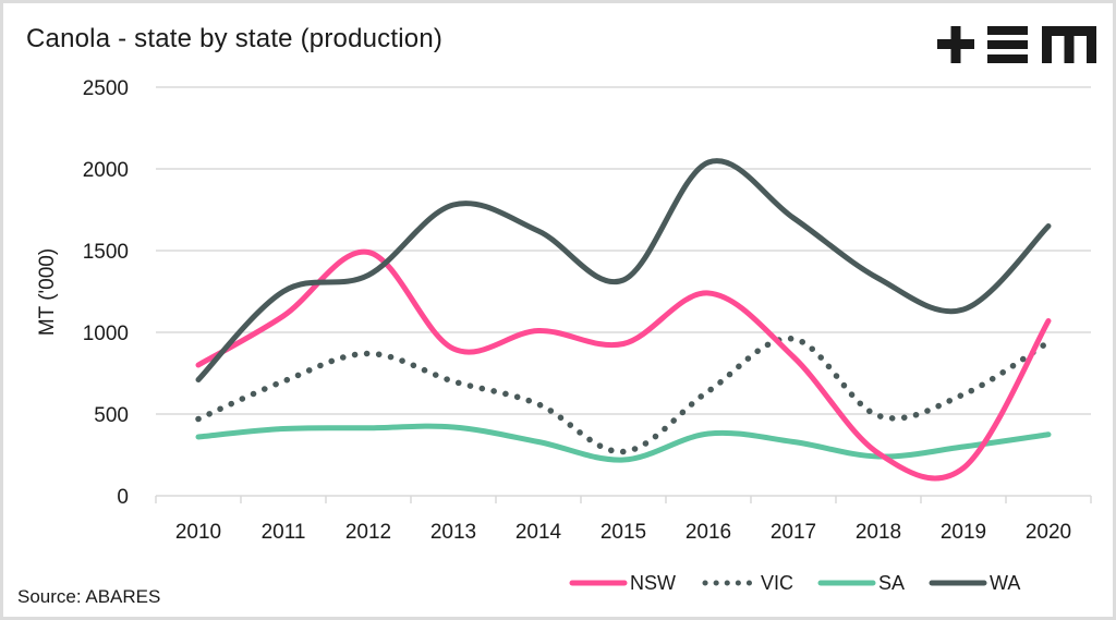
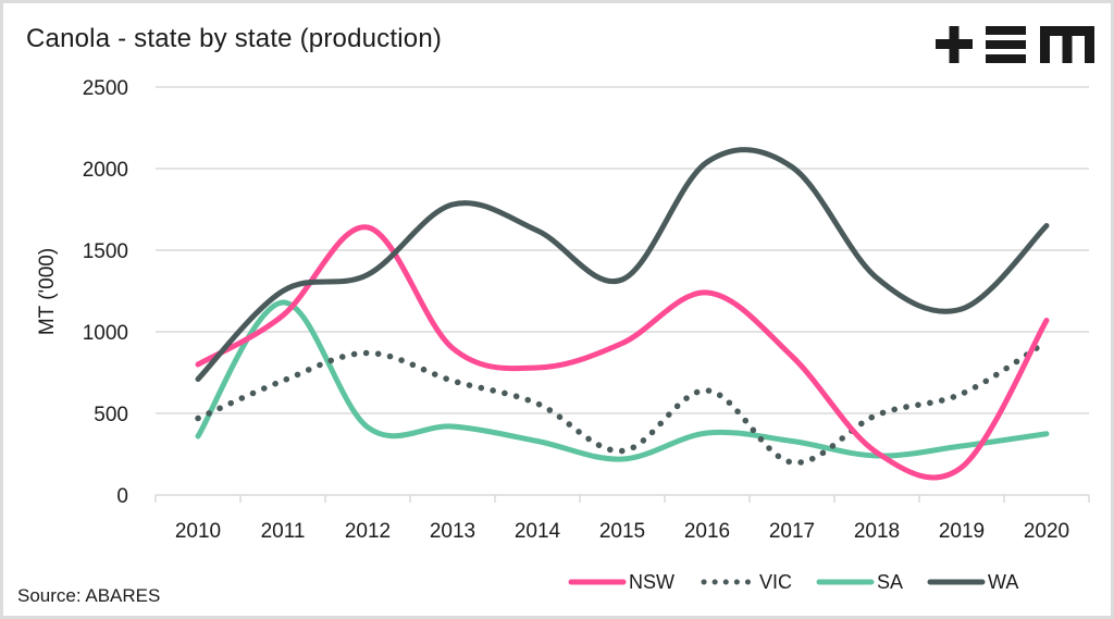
SA/2011: 410 -> 1180
NSW/2012: 1490 -> 1640
NSW/2014: 1010 -> 780
VIC/2017: 960 -> 200
WA/2017: 1700 -> 2010
